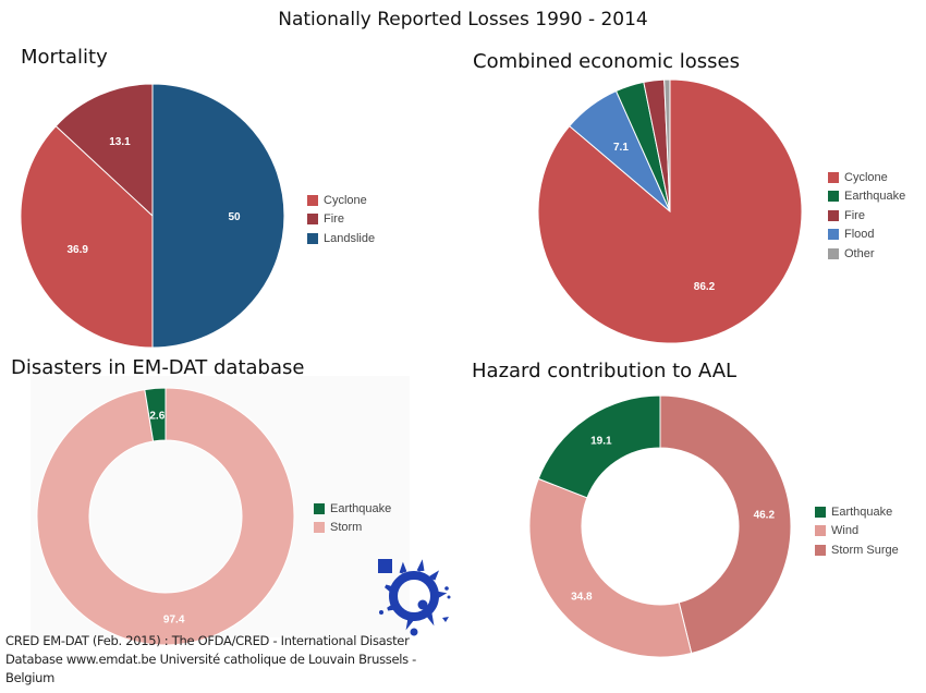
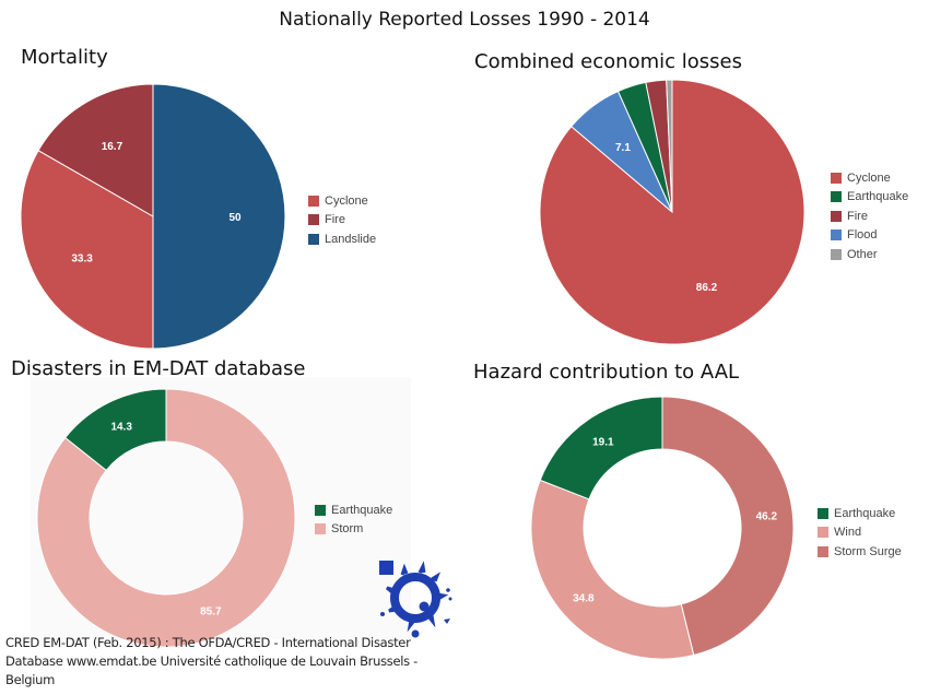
Mortality/Cyclone: 36.9 -> 33.3
Mortality/Fire: 13.1 -> 16.7
Disasters in EM-DAT database/Earthquake: 2.6 -> 14.3
Disasters in EM-DAT database/Storm: 97.4 -> 85.7
